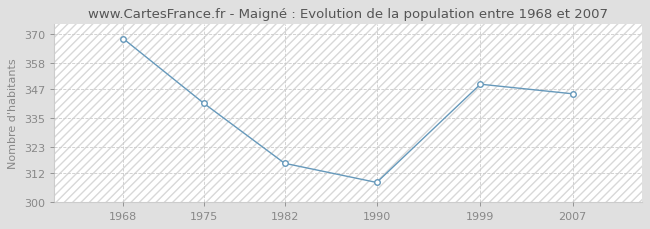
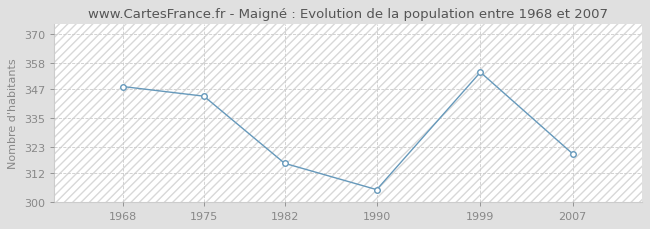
1968: 368 -> 348
1975: 341 -> 344
1990: 308 -> 305
1999: 349 -> 354
2007: 345 -> 320
